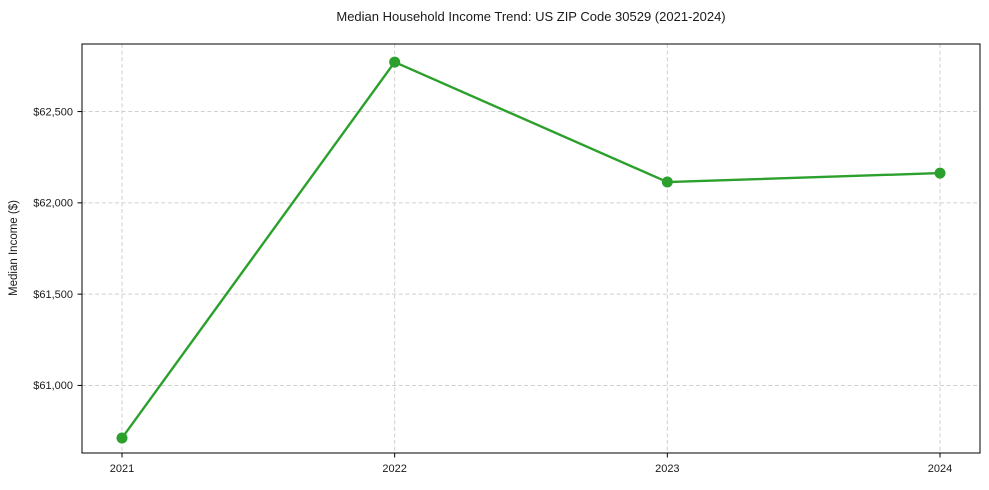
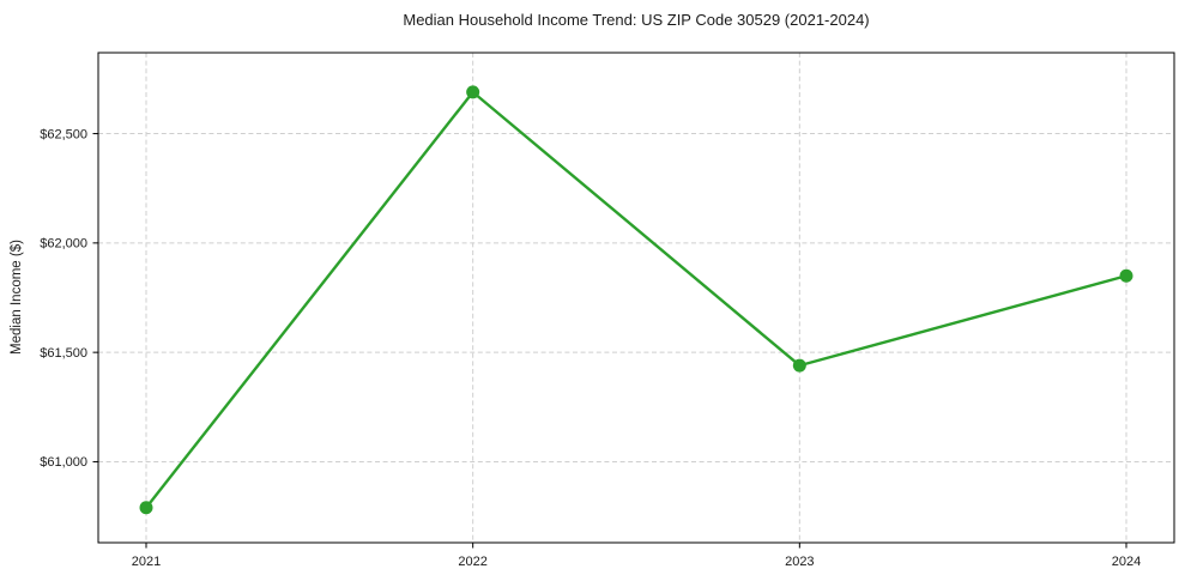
2021: $60710 -> $60790
2022: $62770 -> $62690
2023: $62110 -> $61440
2024: $62160 -> $61850
